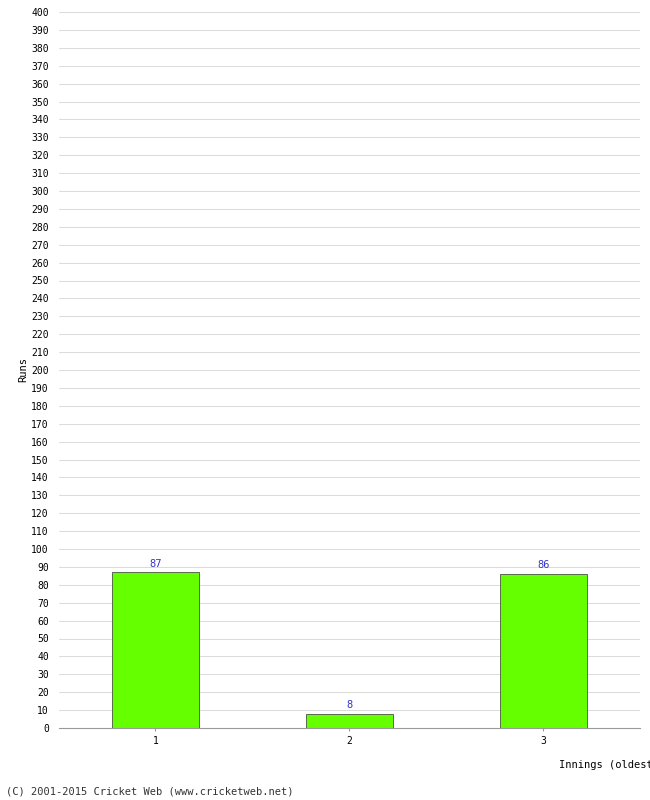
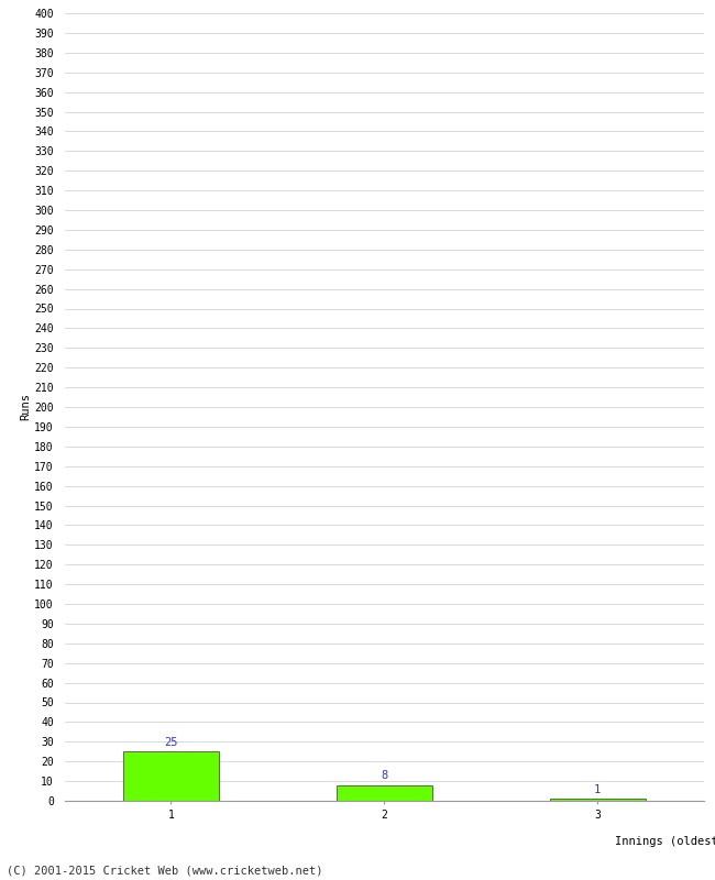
1: 87 -> 25
3: 86 -> 1
